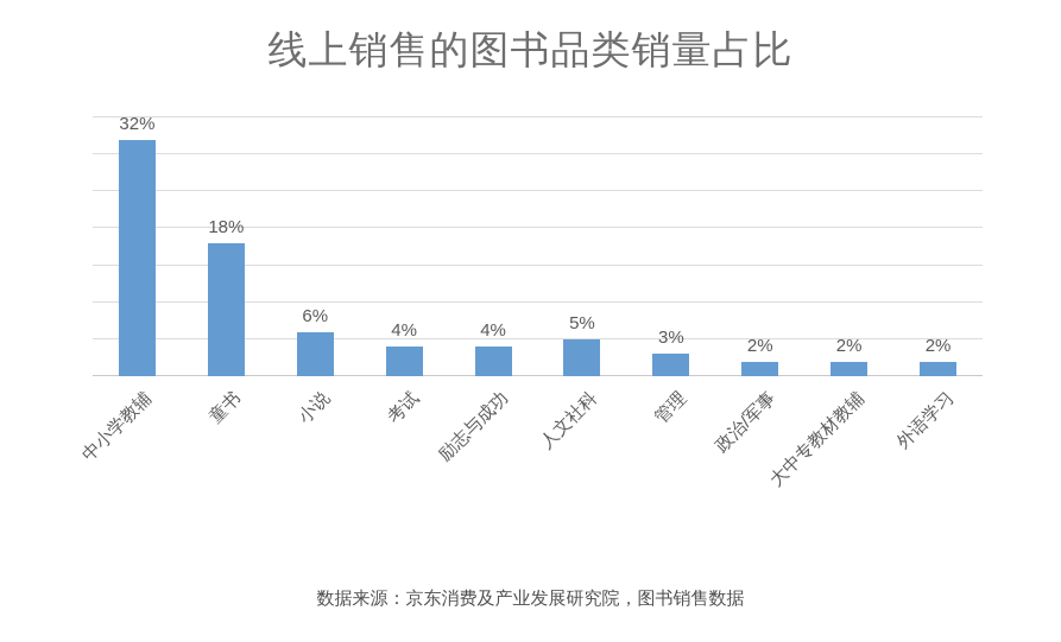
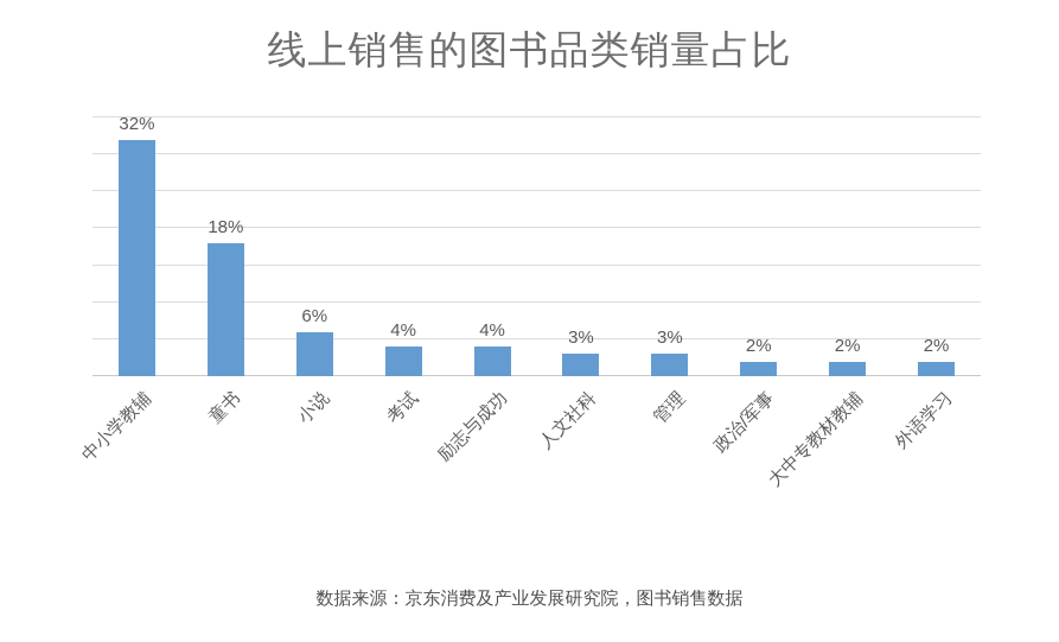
人文社科: 5% -> 3%
